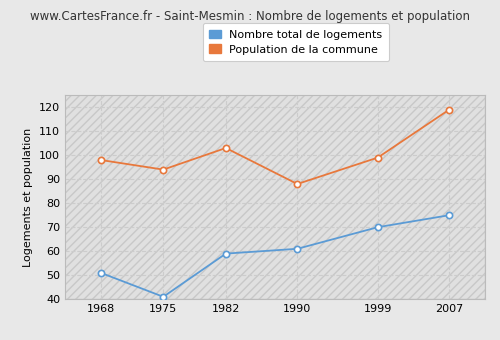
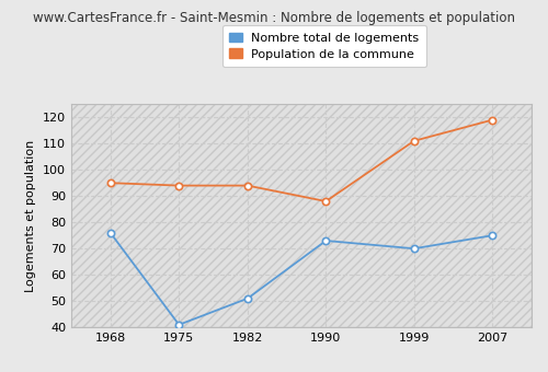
Nombre total de logements/1968: 51 -> 76
Population de la commune/1968: 98 -> 95
Nombre total de logements/1982: 59 -> 51
Population de la commune/1982: 103 -> 94
Nombre total de logements/1990: 61 -> 73
Population de la commune/1999: 99 -> 111
